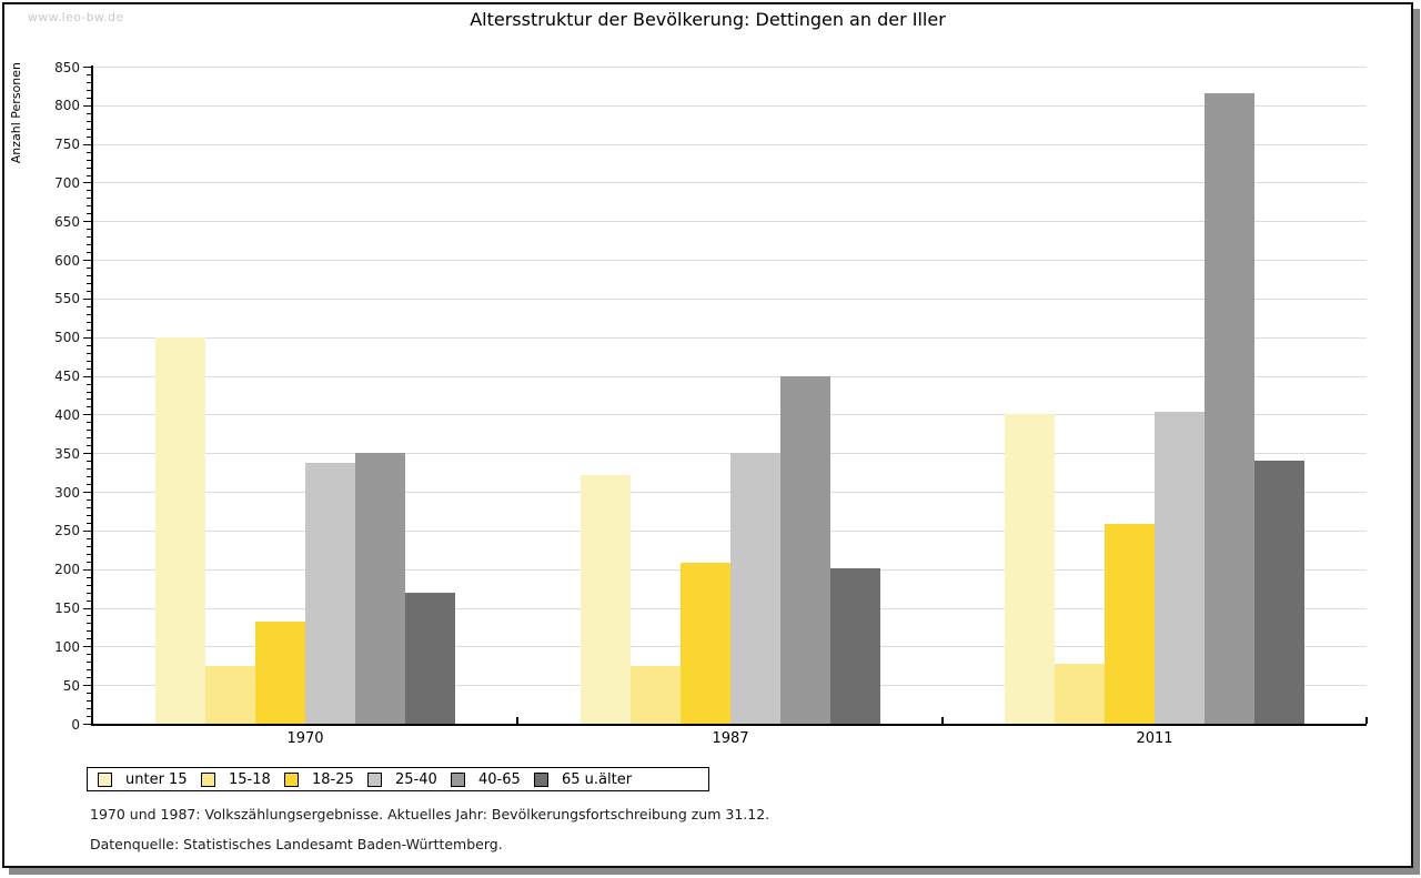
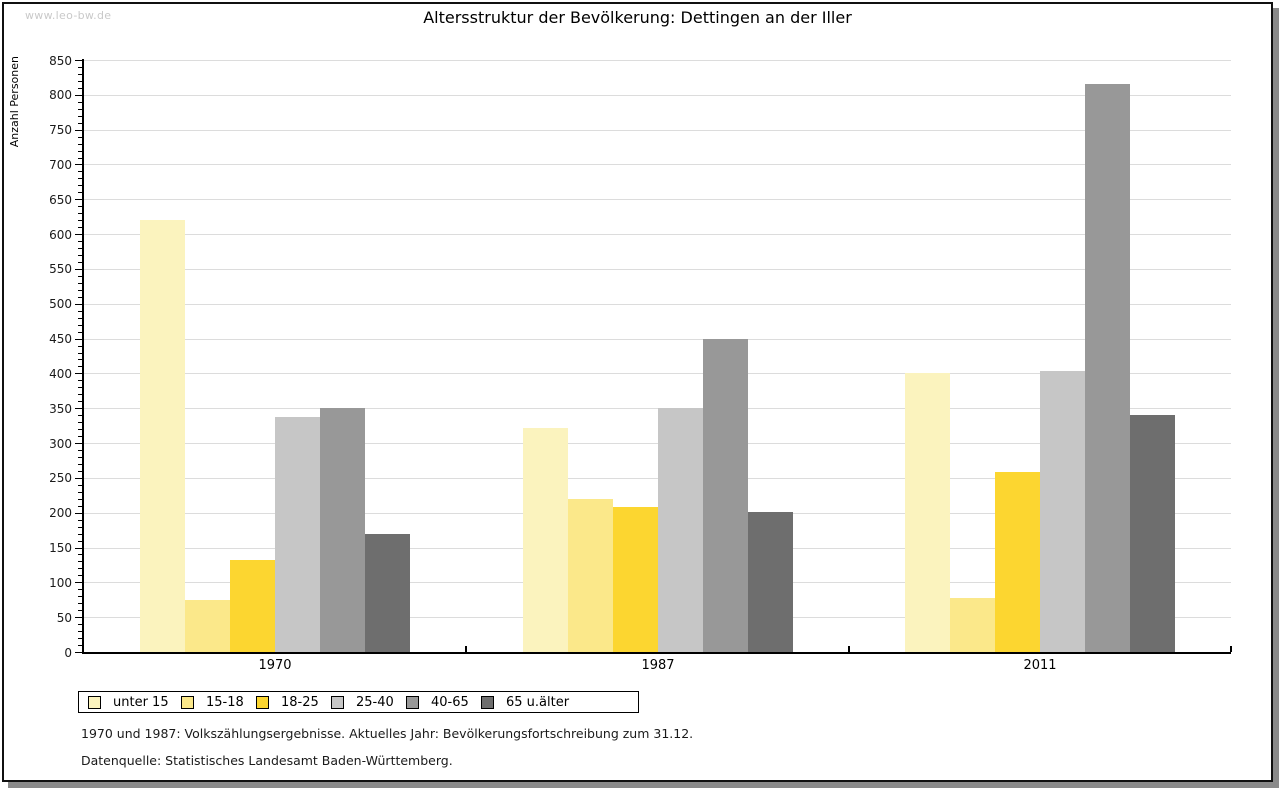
unter 15/1970: 500 -> 620
15-18/1987: 70 -> 220
